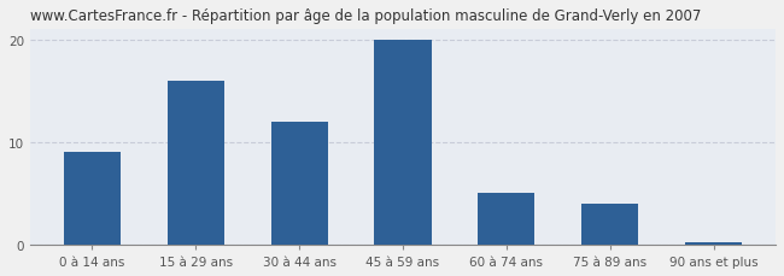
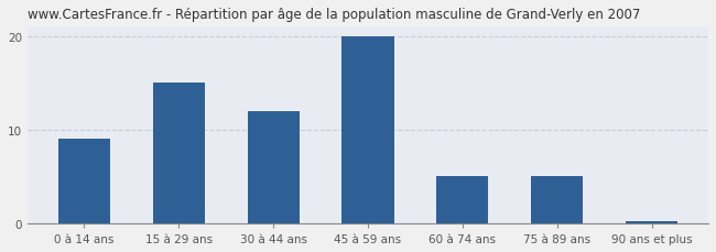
15 à 29 ans: 16.0 -> 15.0
75 à 89 ans: 4.0 -> 5.0
